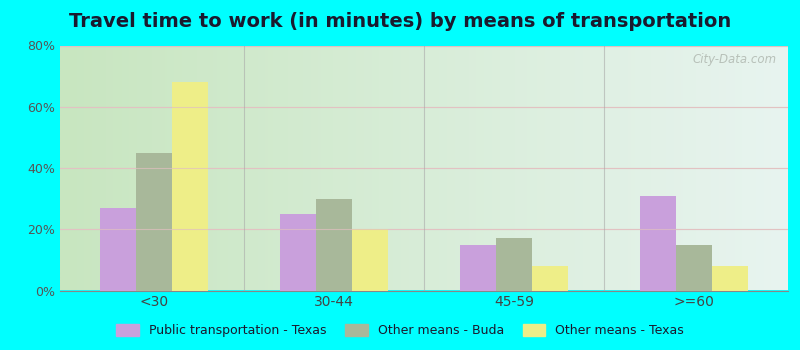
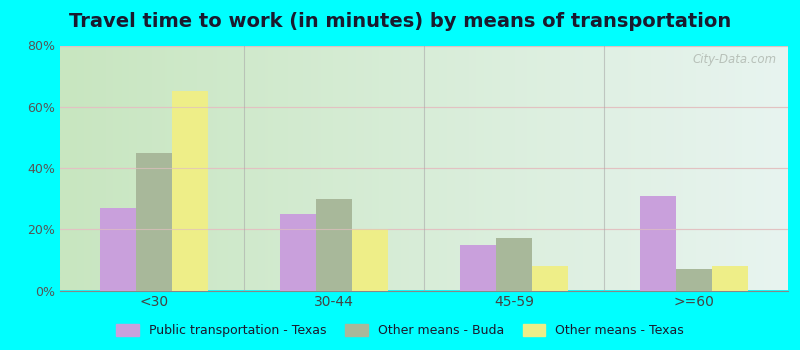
Other means - Texas/<30: 68% -> 65%
Other means - Buda/>=60: 15% -> 7%
